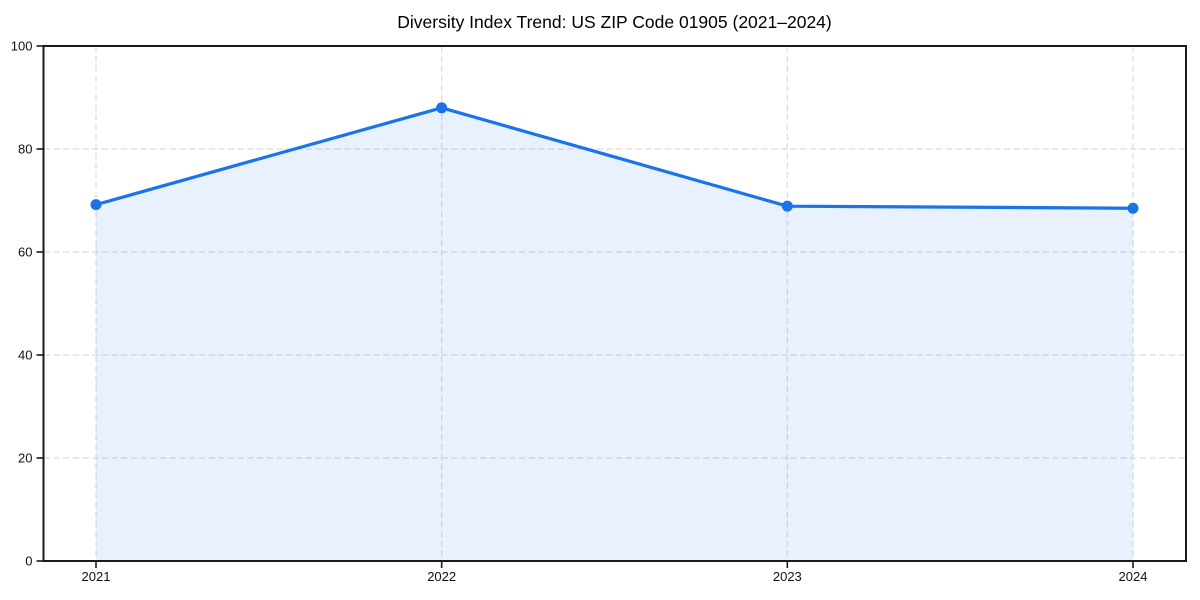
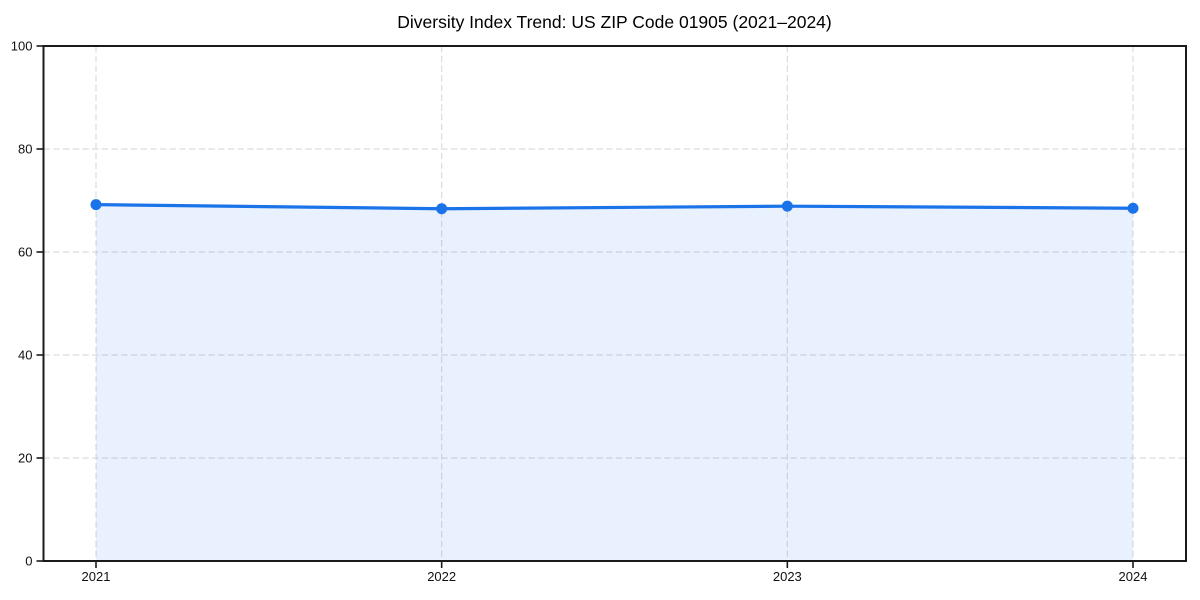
2022: 88 -> 68
